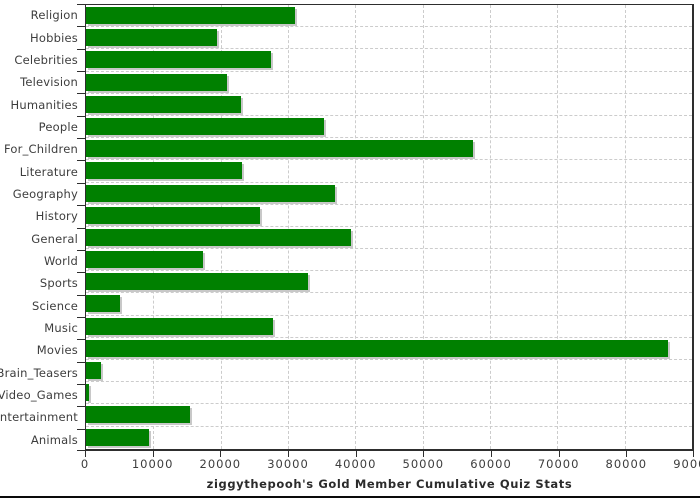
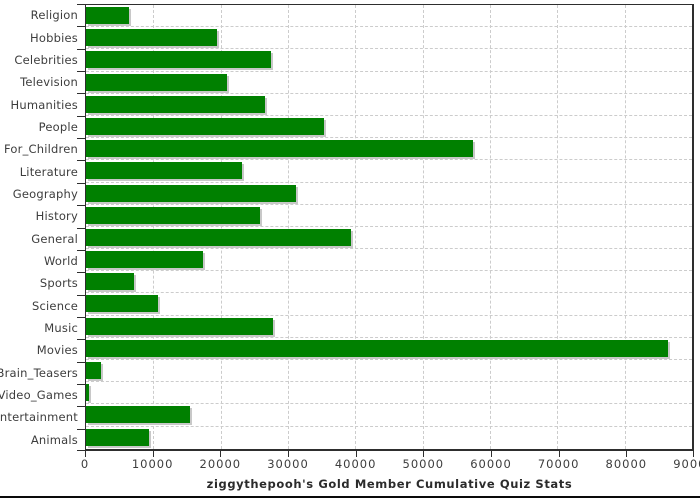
Religion: 31000 -> 6000
Humanities: 23000 -> 27000
Geography: 37000 -> 31000
Sports: 33000 -> 7000
Science: 5000 -> 11000
